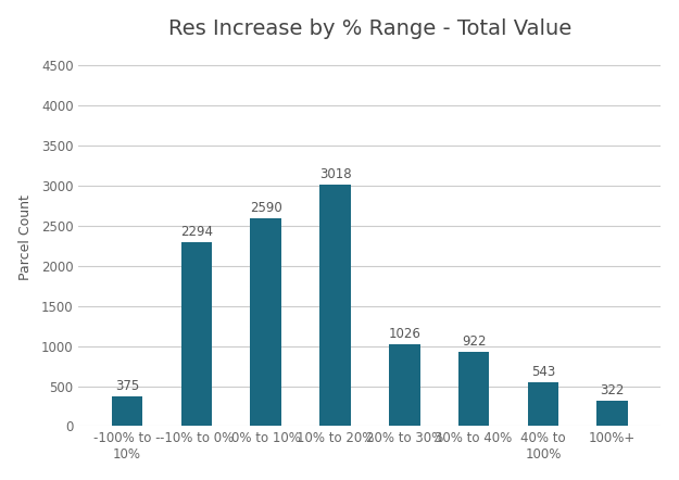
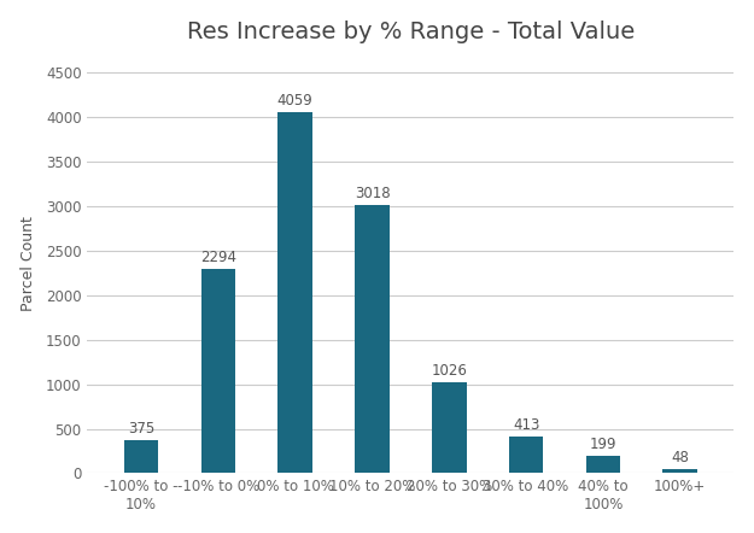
0% to 10%: 2590 -> 4059
30% to 40%: 922 -> 413
40% to 100%: 543 -> 199
100%+: 322 -> 48
